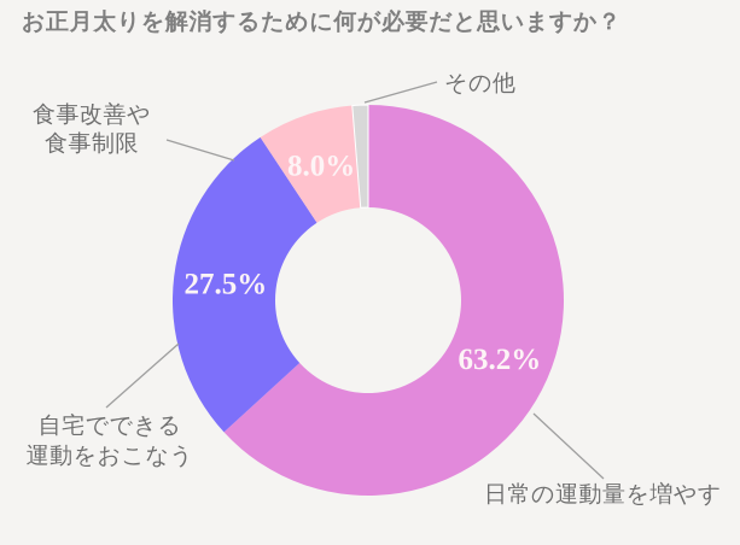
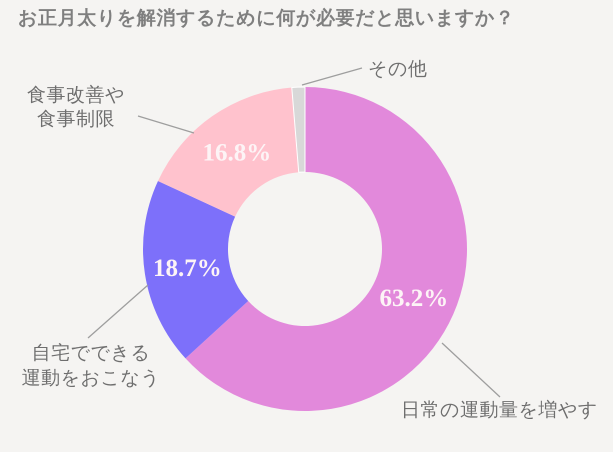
自宅でできる運動をおこなう: 27.5% -> 18.7%
食事改善や食事制限: 8.0% -> 16.8%
